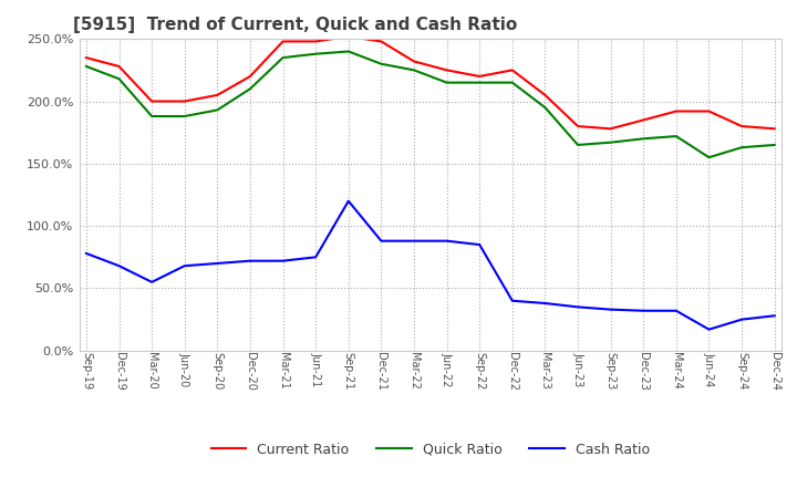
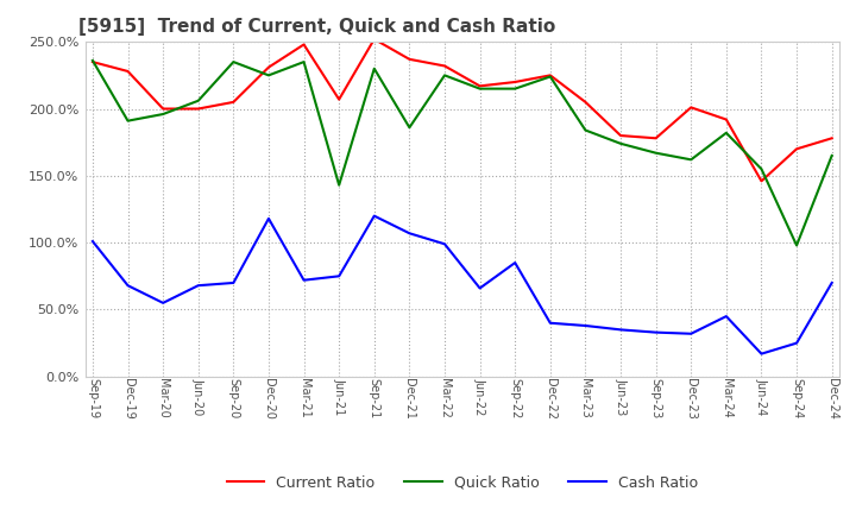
Quick Ratio/Sep-19: 228% -> 236%
Cash Ratio/Sep-19: 78% -> 101%
Quick Ratio/Dec-19: 218% -> 191%
Quick Ratio/Mar-20: 188% -> 196%
Quick Ratio/Jun-20: 188% -> 206%
Quick Ratio/Sep-20: 193% -> 235%
Current Ratio/Dec-20: 220% -> 231%
Quick Ratio/Dec-20: 210% -> 225%
Cash Ratio/Dec-20: 72% -> 118%
Current Ratio/Jun-21: 248% -> 207%
Quick Ratio/Jun-21: 238% -> 143%
Quick Ratio/Sep-21: 240% -> 230%
Current Ratio/Dec-21: 248% -> 237%
Quick Ratio/Dec-21: 230% -> 186%
Cash Ratio/Dec-21: 88% -> 107%
Cash Ratio/Mar-22: 88% -> 99%
Current Ratio/Jun-22: 225% -> 217%
Cash Ratio/Jun-22: 88% -> 66%
Quick Ratio/Dec-22: 215% -> 224%
Quick Ratio/Mar-23: 195% -> 184%
Quick Ratio/Jun-23: 165% -> 174%
Current Ratio/Dec-23: 185% -> 201%
Quick Ratio/Dec-23: 170% -> 162%
Quick Ratio/Mar-24: 172% -> 182%
Cash Ratio/Mar-24: 32% -> 45%
Current Ratio/Jun-24: 192% -> 146%
Current Ratio/Sep-24: 180% -> 170%
Quick Ratio/Sep-24: 163% -> 98%
Cash Ratio/Dec-24: 28% -> 70%
